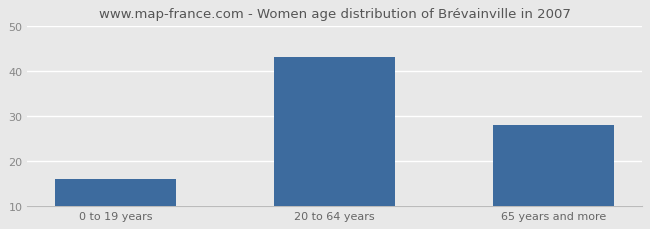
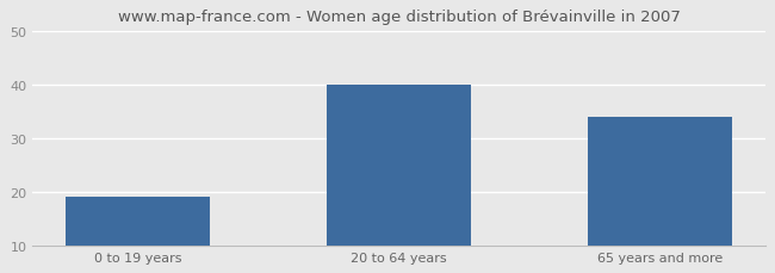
0 to 19 years: 16 -> 19
20 to 64 years: 43 -> 40
65 years and more: 28 -> 34
